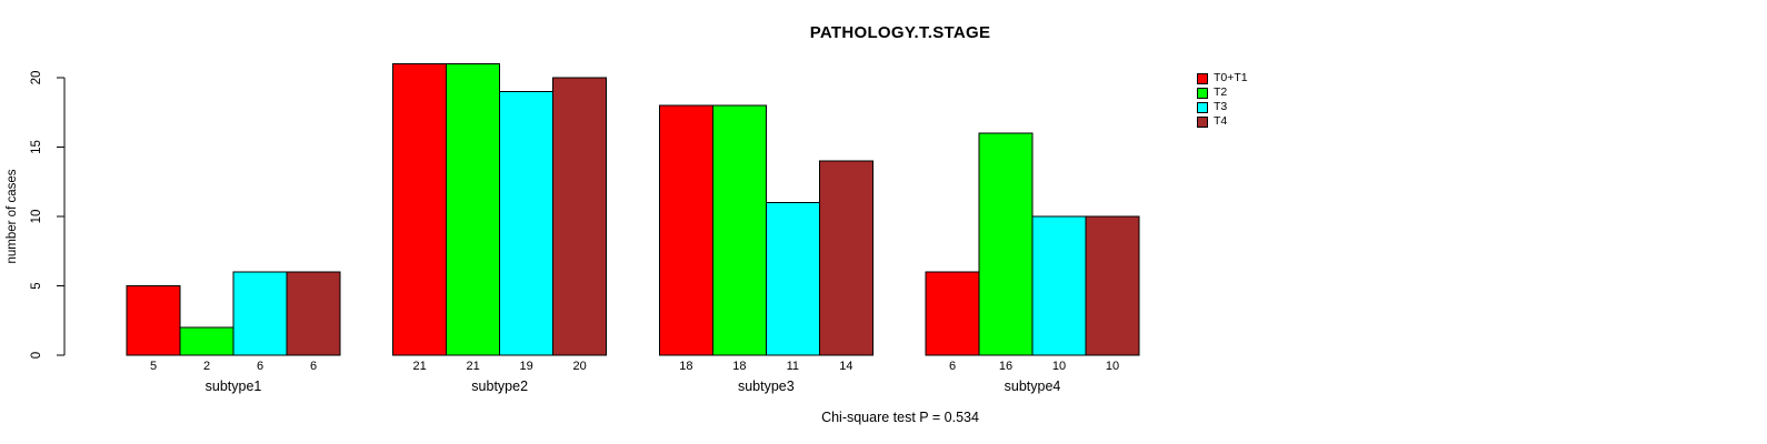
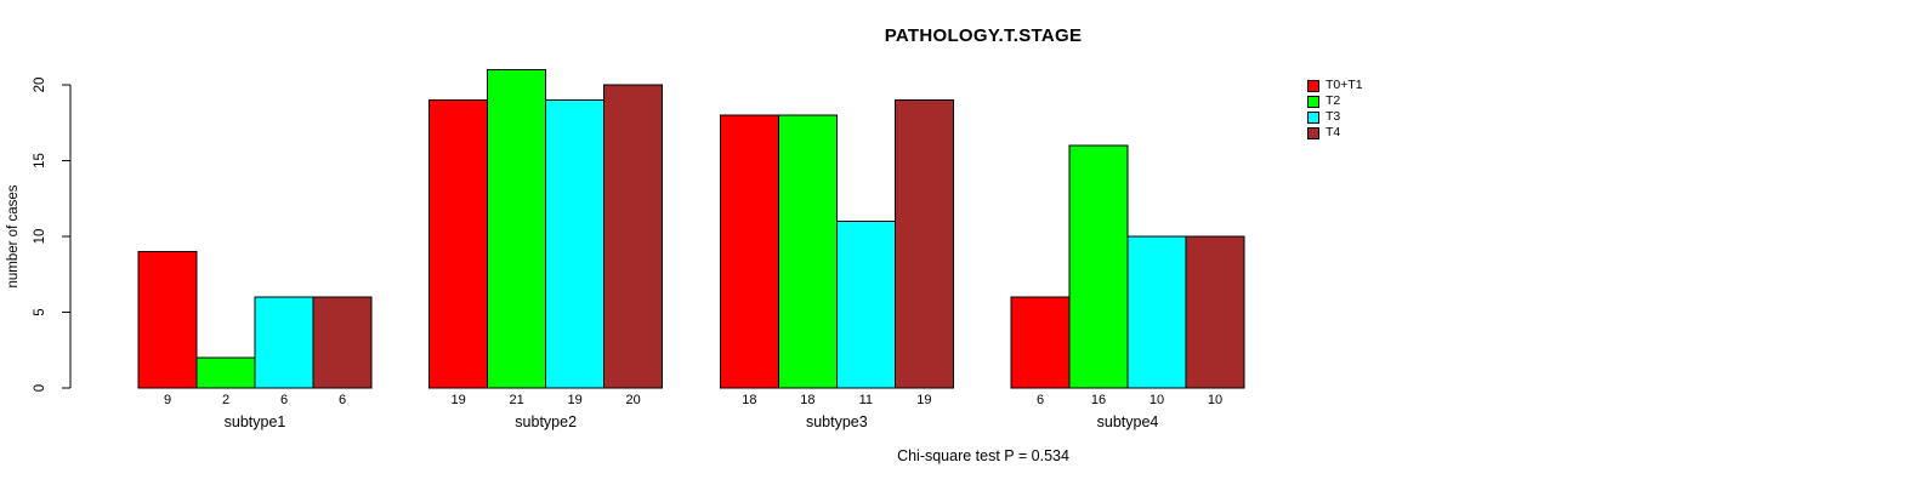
T0+T1/subtype1: 5 -> 9
T0+T1/subtype2: 21 -> 19
T4/subtype3: 14 -> 19
